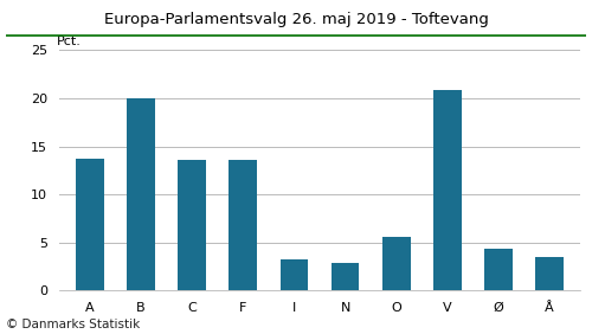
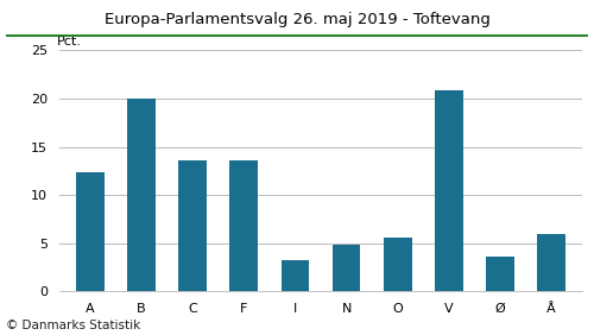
A: 13.7 -> 12.4
N: 2.9 -> 4.8
Ø: 4.4 -> 3.6
Å: 3.5 -> 6.0
